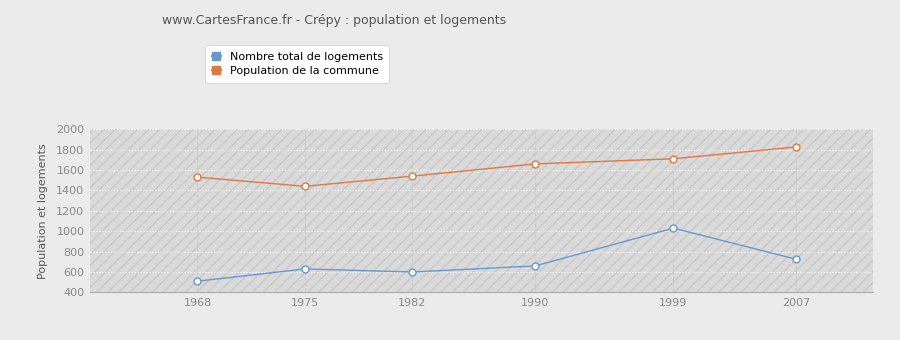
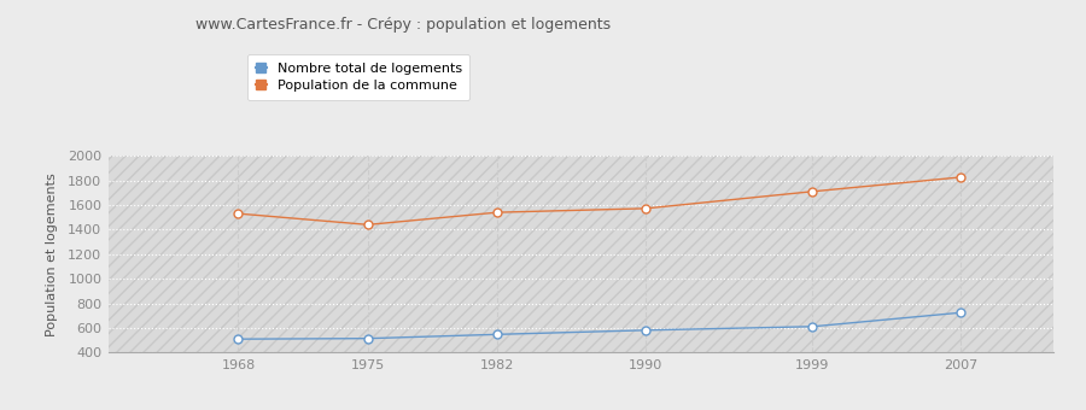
Nombre total de logements/1975: 630 -> 520
Nombre total de logements/1982: 600 -> 550
Nombre total de logements/1990: 660 -> 580
Population de la commune/1990: 1660 -> 1570
Nombre total de logements/1999: 1030 -> 610
